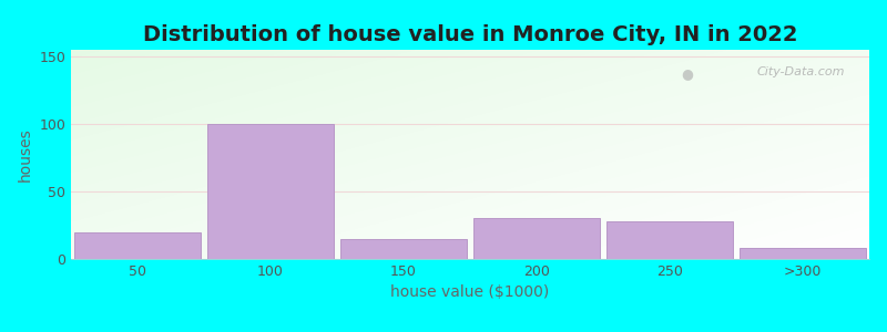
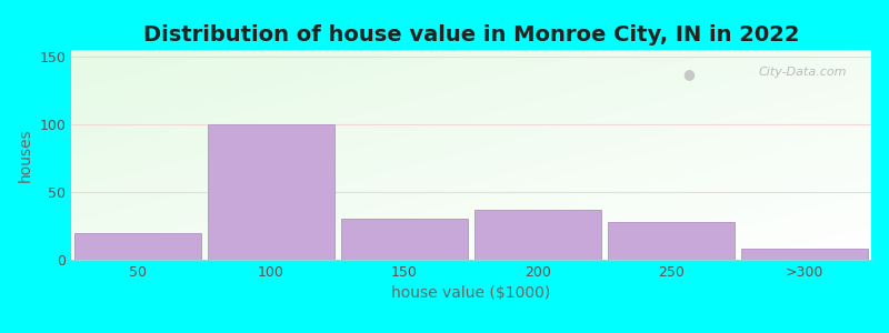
150: 15 -> 30
200: 30 -> 37
